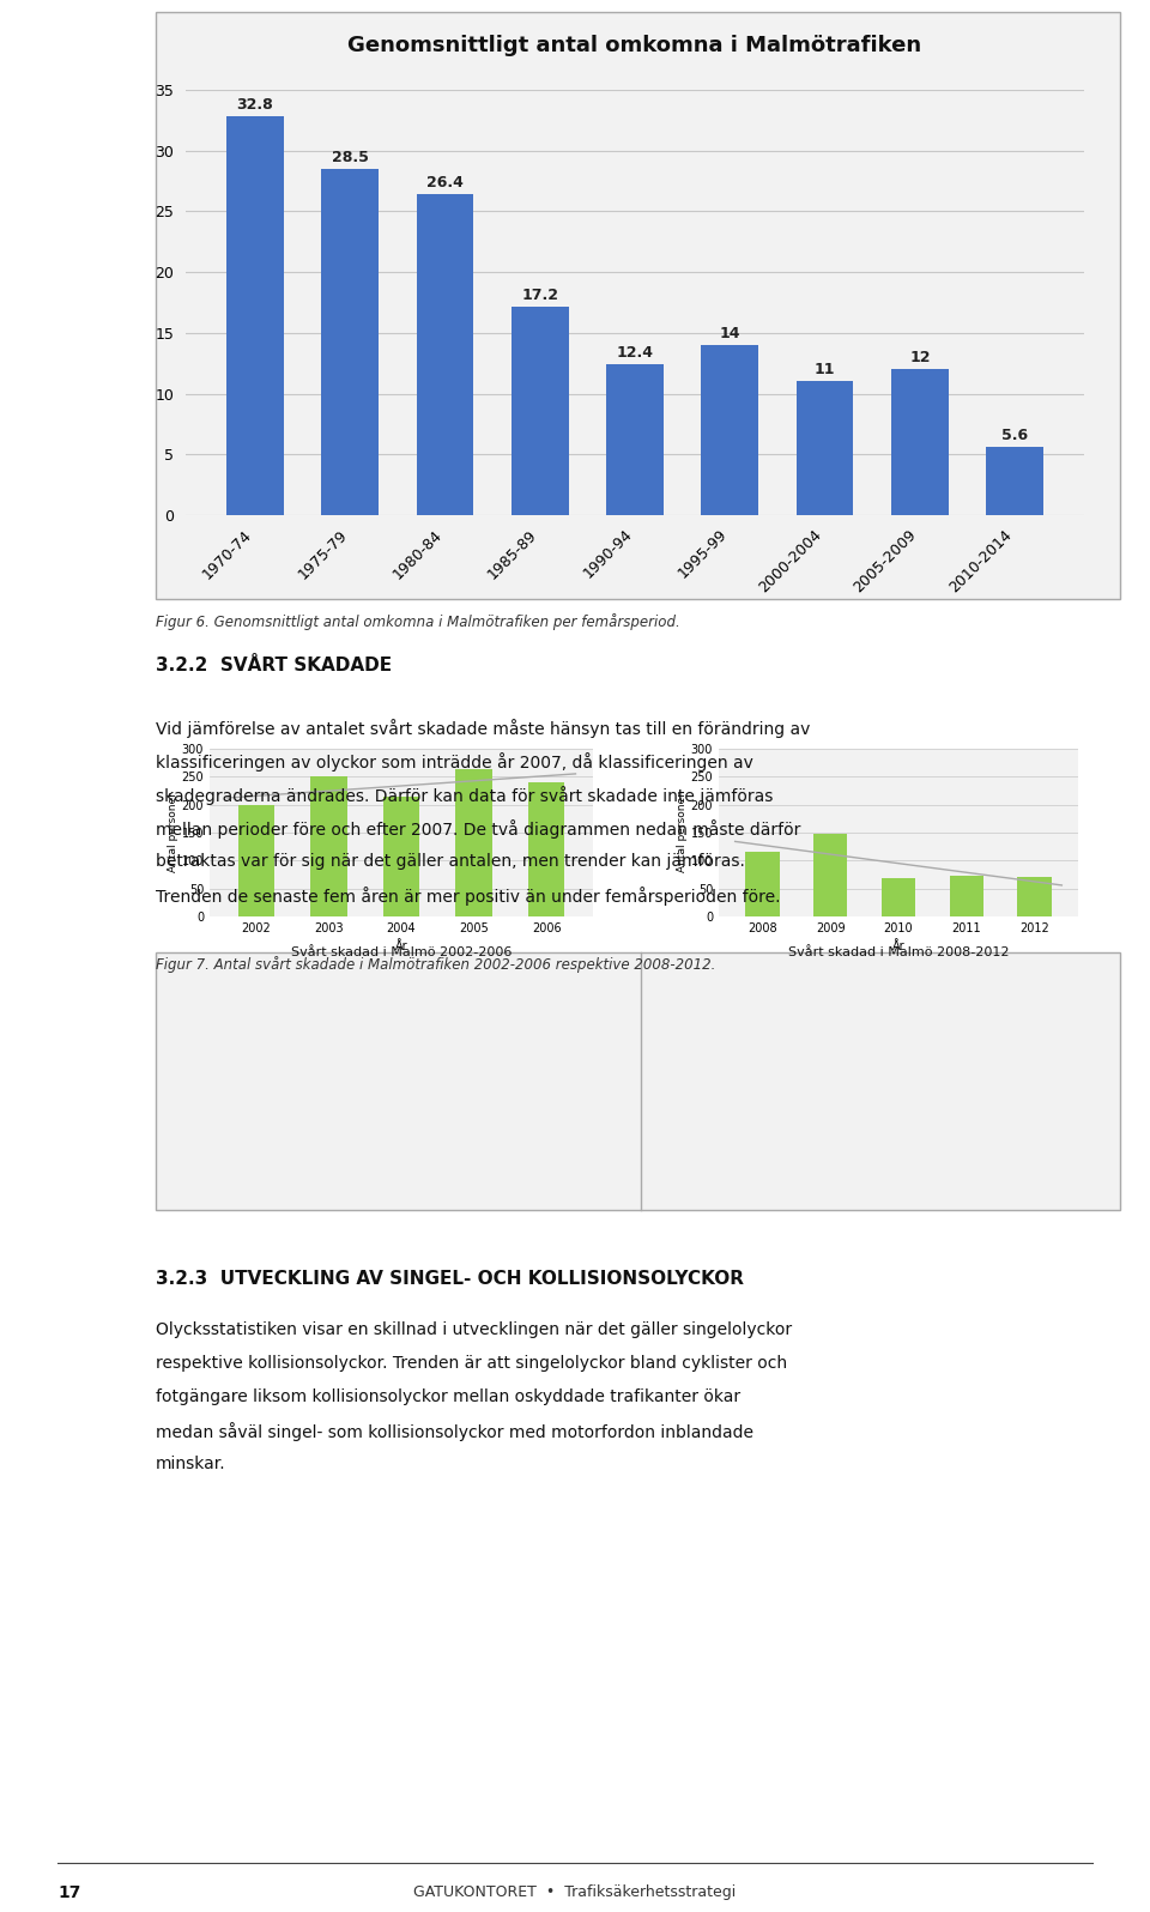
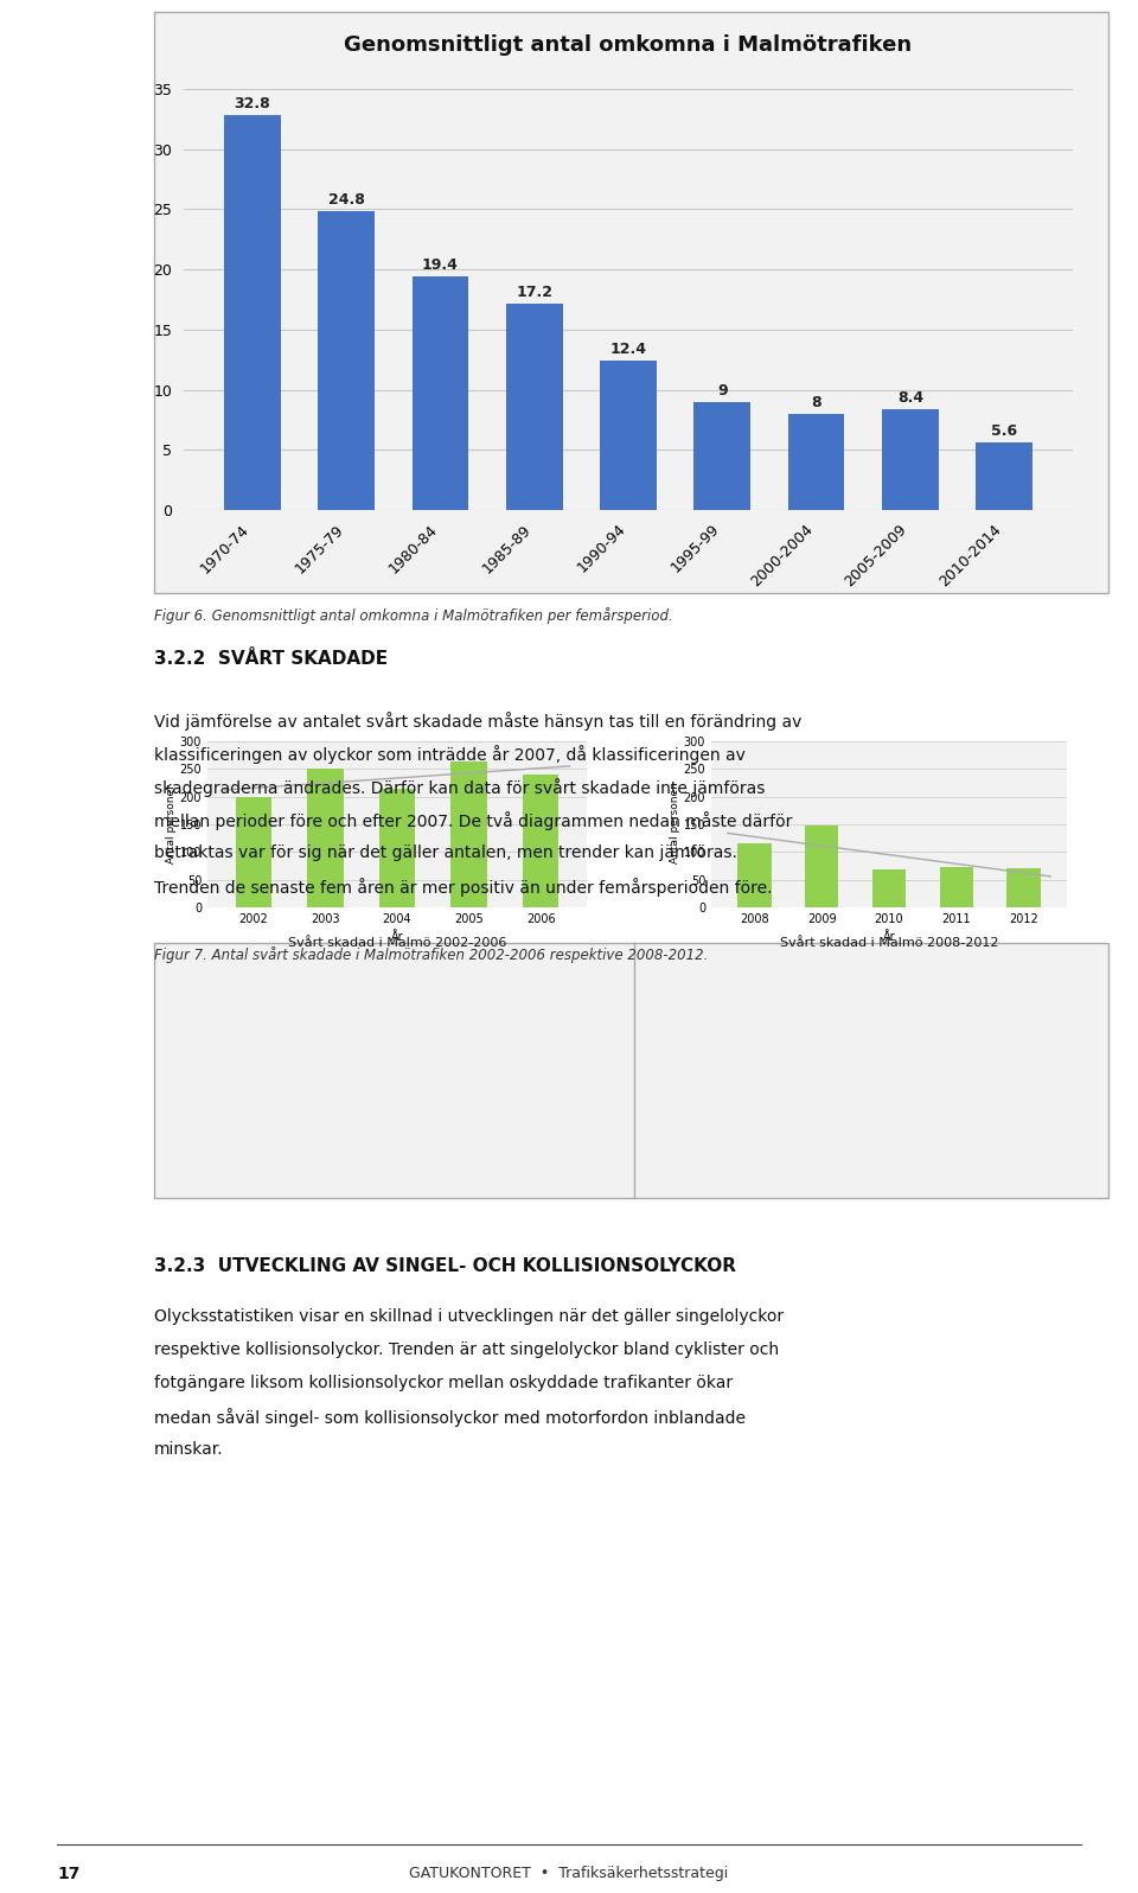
1975-79: 28.5 -> 24.8
1980-84: 26.4 -> 19.4
1995-99: 14 -> 9
2000-2004: 11 -> 8
2005-2009: 12 -> 8.4
